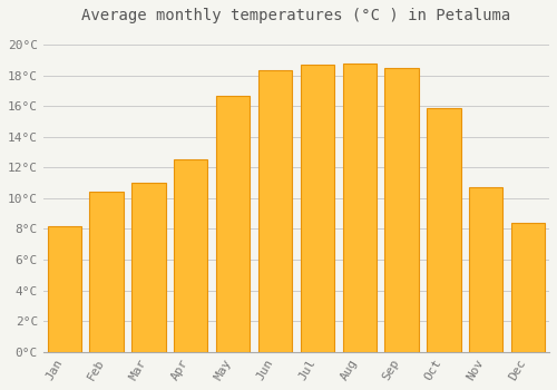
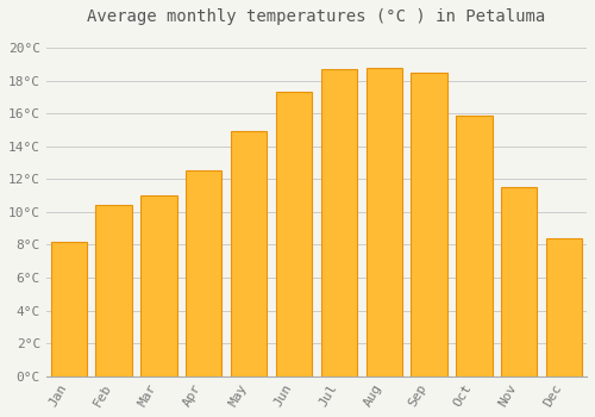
May: 16.7°C -> 14.9°C
Jun: 18.3°C -> 17.3°C
Nov: 10.7°C -> 11.5°C
